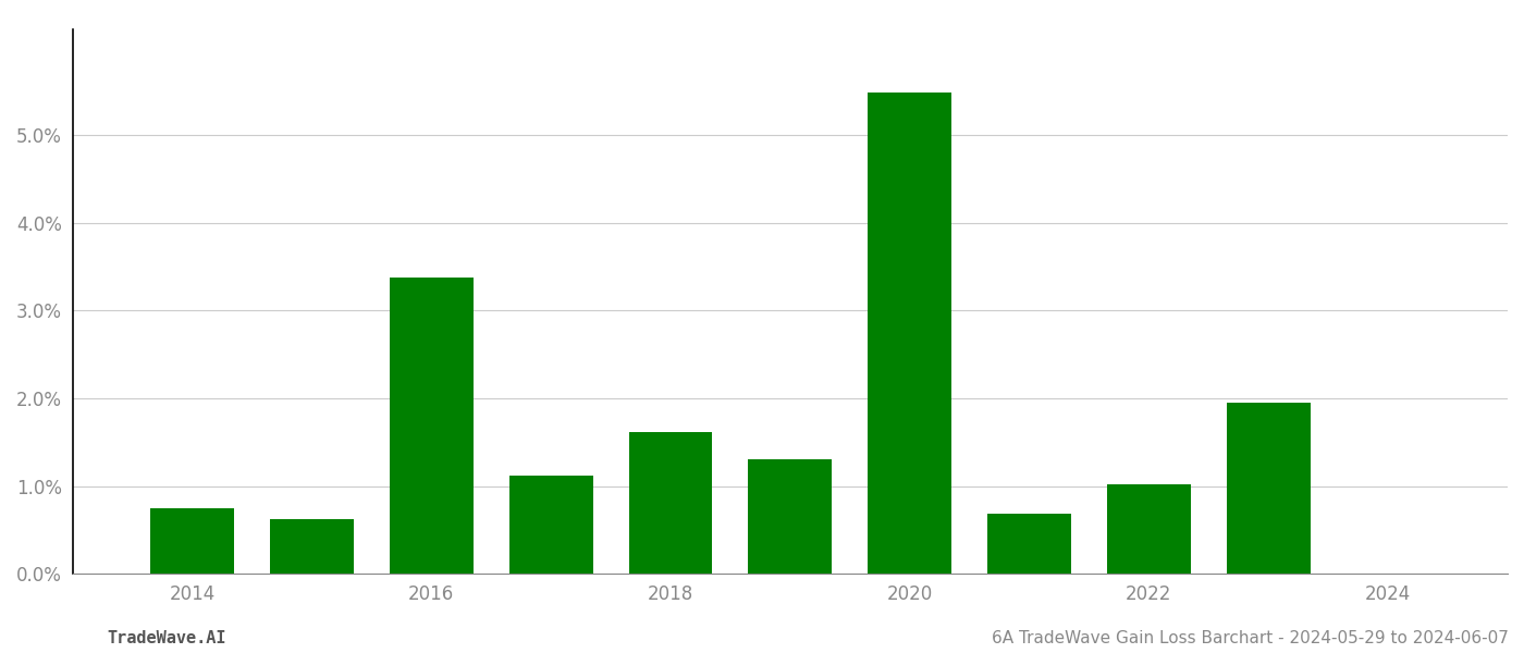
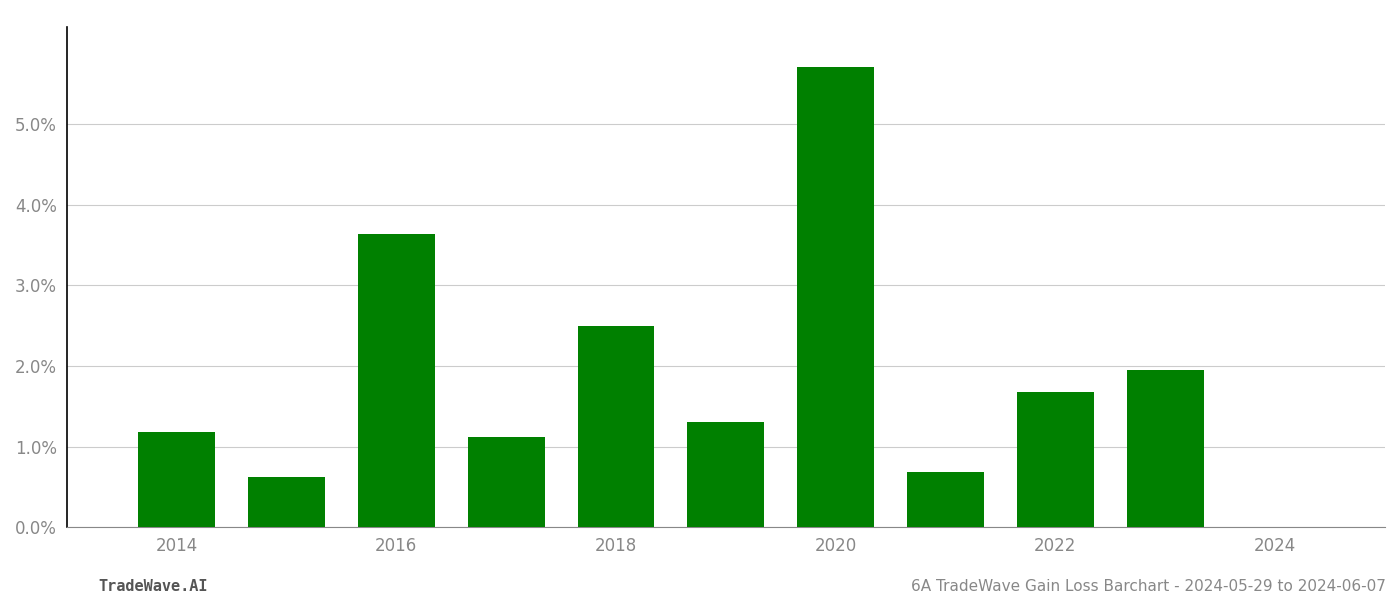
2014: 0.75% -> 1.18%
2016: 3.38% -> 3.64%
2018: 1.62% -> 2.50%
2020: 5.48% -> 5.70%
2022: 1.02% -> 1.68%
